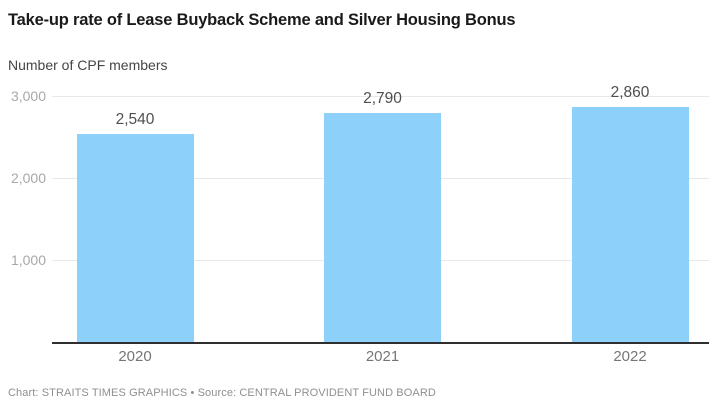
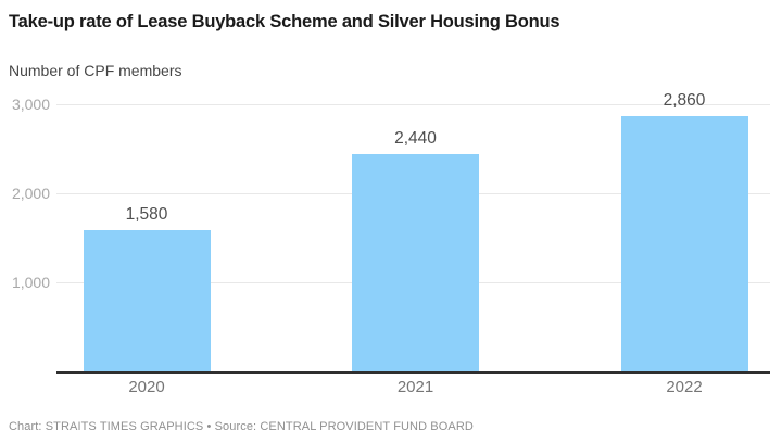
2020: 2,540 -> 1,580
2021: 2,790 -> 2,440
